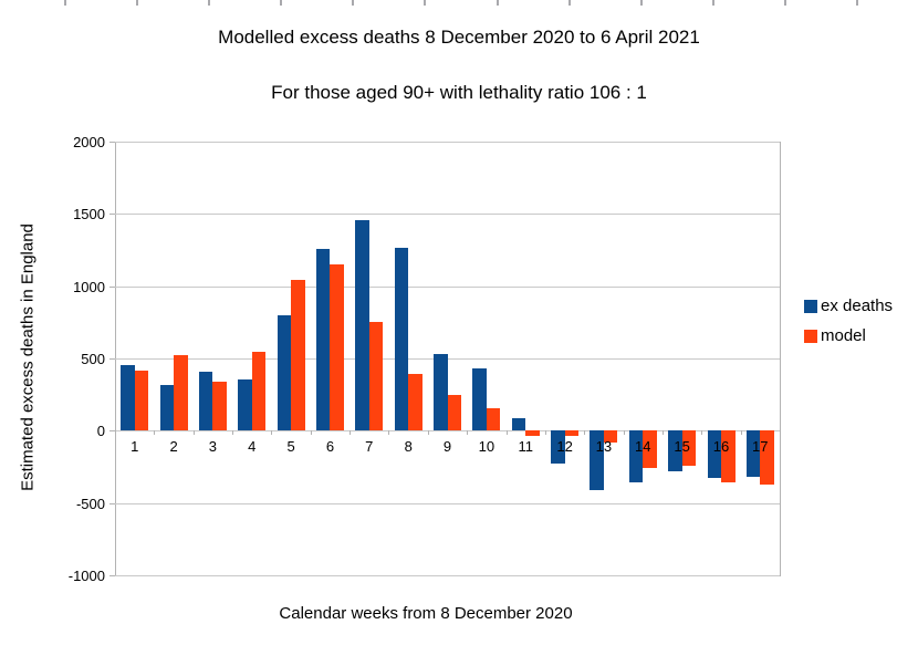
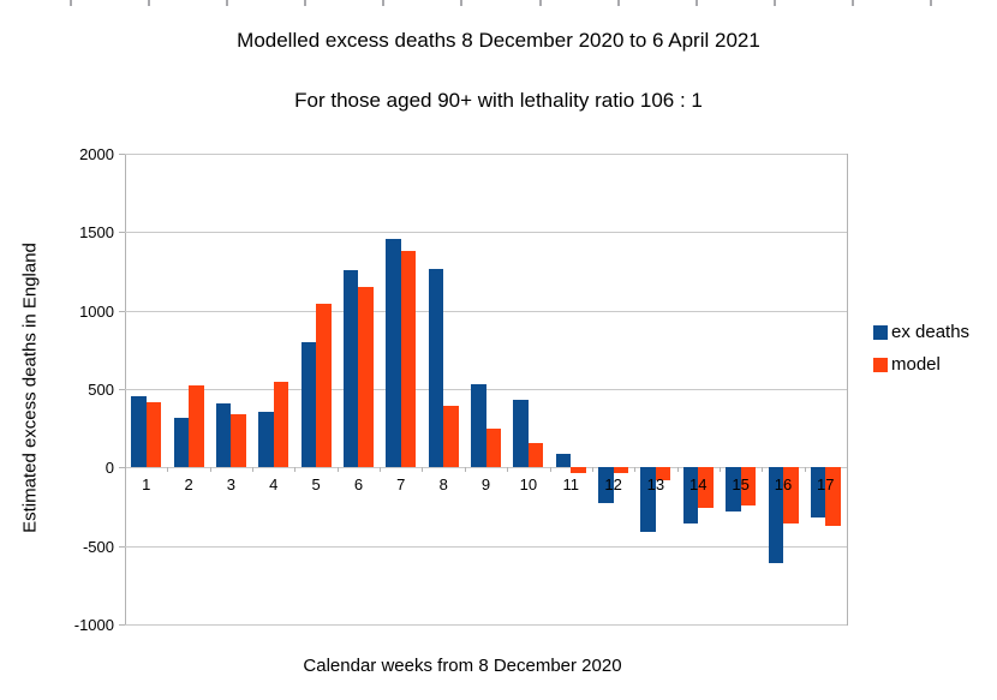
model/7: 750 -> 1380
ex deaths/16: -330 -> -610
